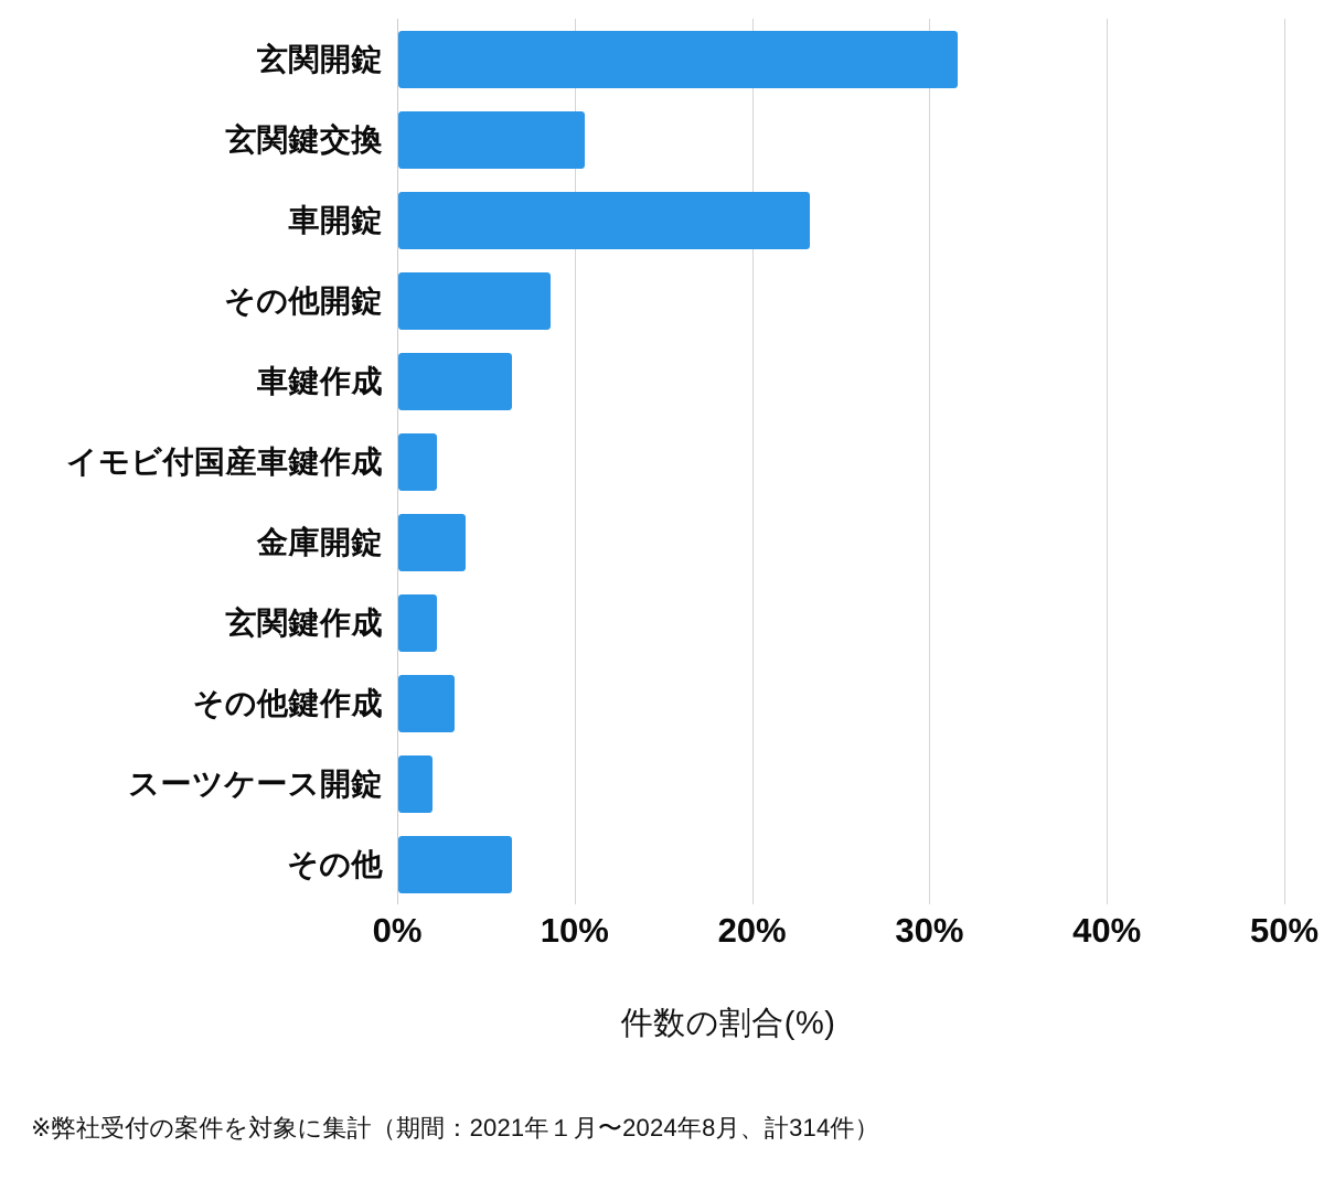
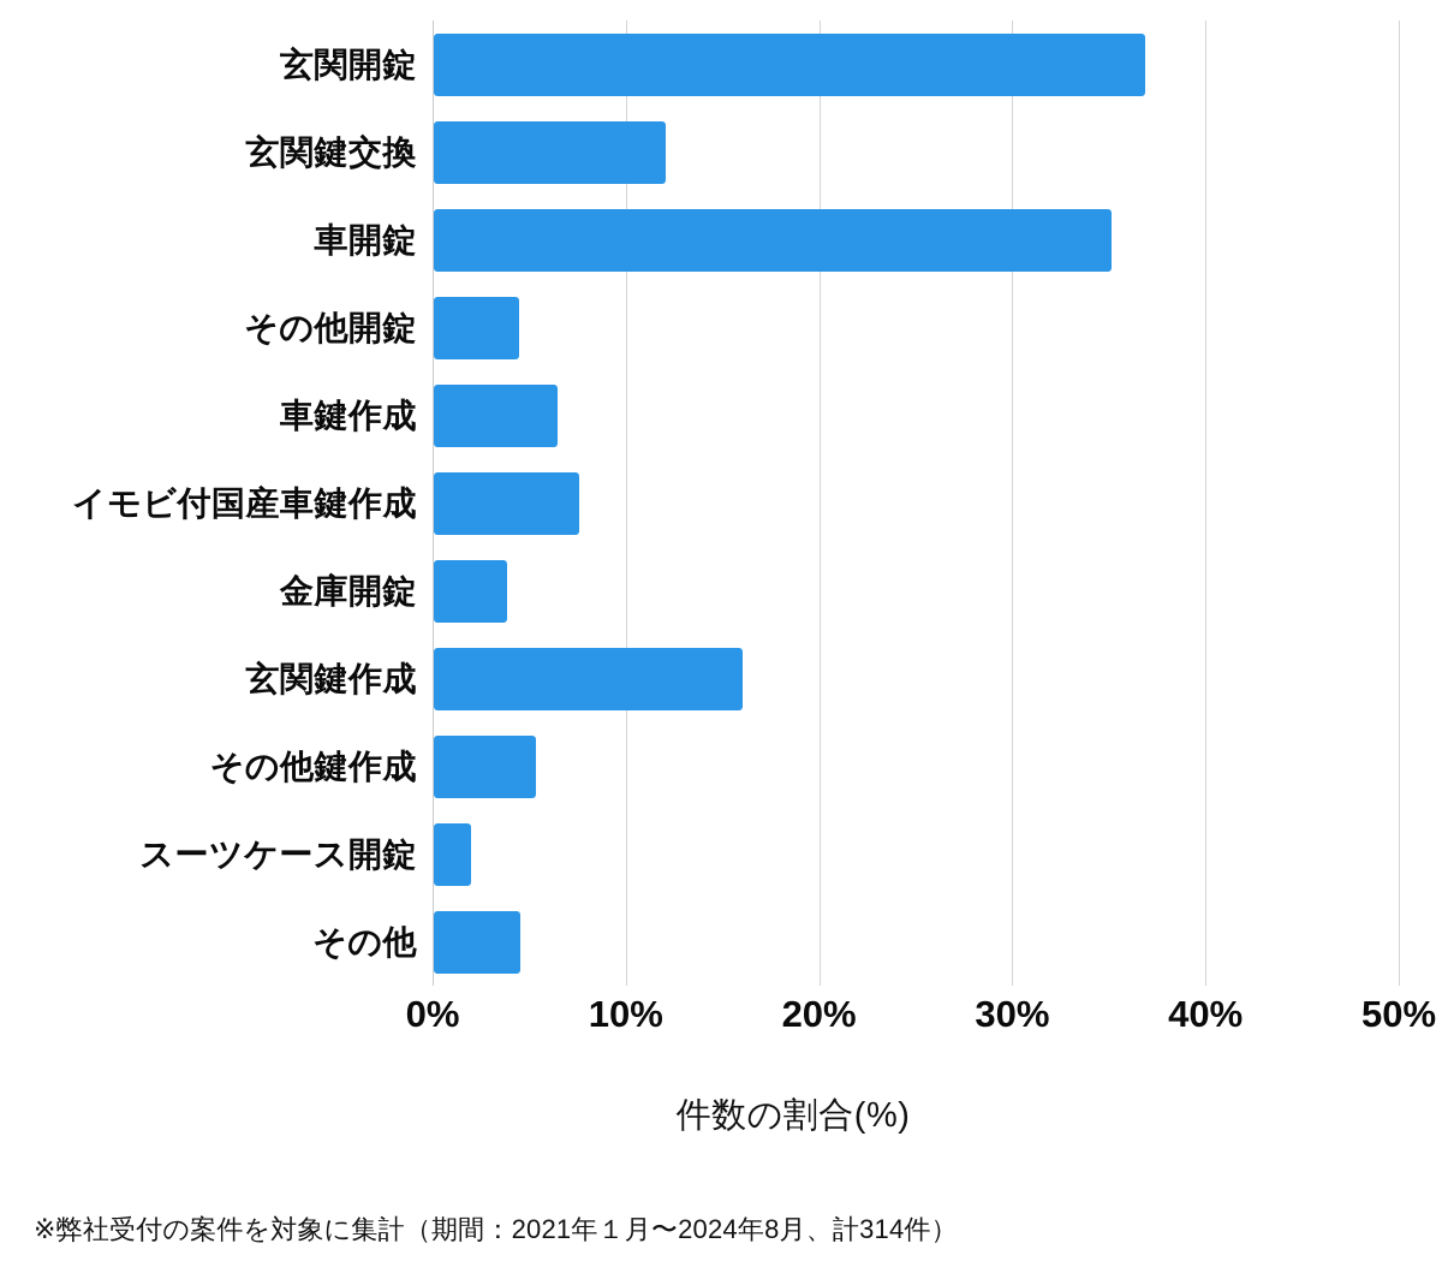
玄関開錠: 31.5% -> 36.8%
玄関鍵交換: 10.5% -> 12.0%
車開錠: 23.2% -> 35.1%
その他開錠: 8.6% -> 4.4%
イモビ付国産車鍵作成: 2.2% -> 7.5%
玄関鍵作成: 2.2% -> 16.0%
その他鍵作成: 3.2% -> 5.3%
その他: 6.4% -> 4.5%
